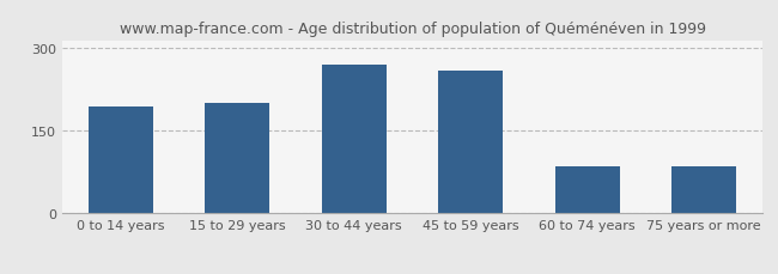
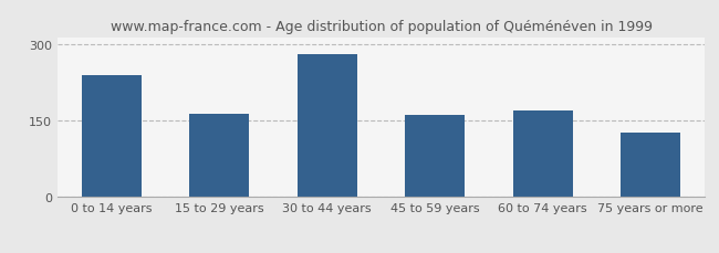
0 to 14 years: 195 -> 240
15 to 29 years: 200 -> 163
30 to 44 years: 270 -> 282
45 to 59 years: 260 -> 162
60 to 74 years: 85 -> 170
75 years or more: 85 -> 128
